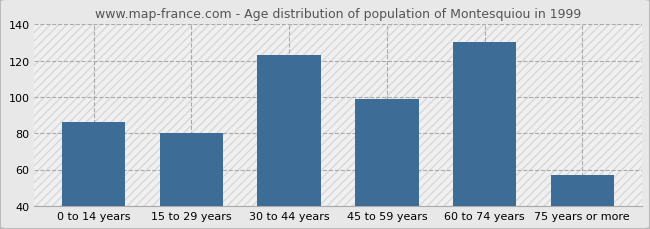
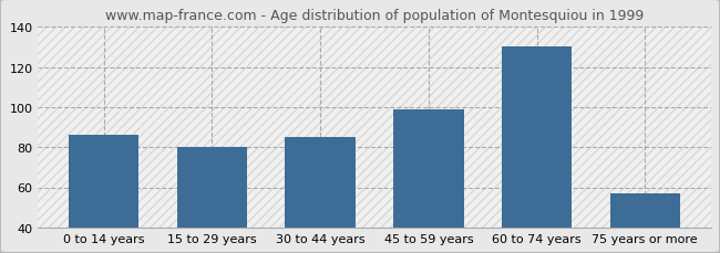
30 to 44 years: 123 -> 85
